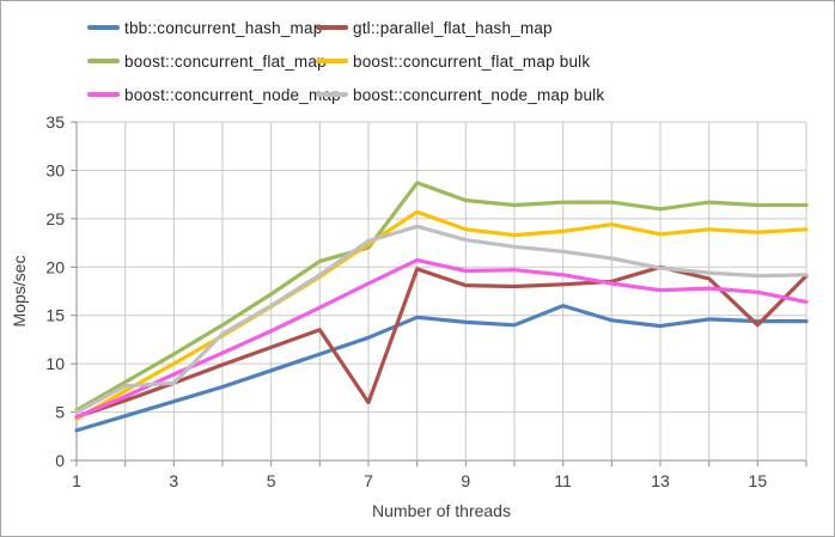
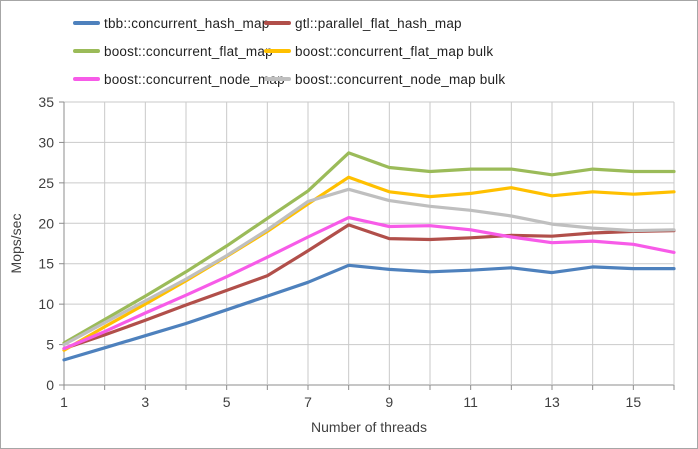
boost::concurrent_node_map bulk/3: 8 -> 10
gtl::parallel_flat_hash_map/7: 6 -> 17
boost::concurrent_flat_map/7: 22 -> 24
tbb::concurrent_hash_map/11: 16 -> 14
gtl::parallel_flat_hash_map/13: 20 -> 18
gtl::parallel_flat_hash_map/15: 14 -> 19
